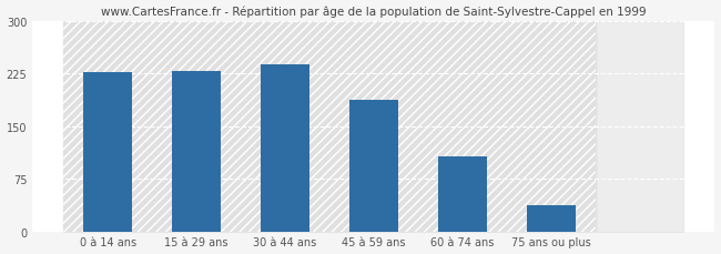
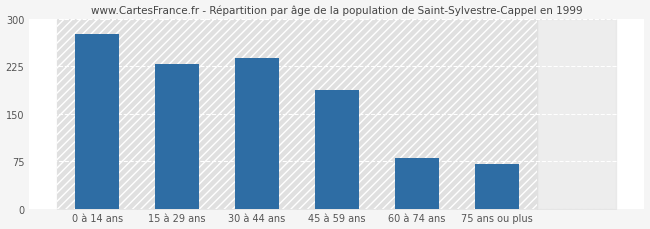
0 à 14 ans: 226 -> 276
60 à 74 ans: 107 -> 80
75 ans ou plus: 38 -> 70
